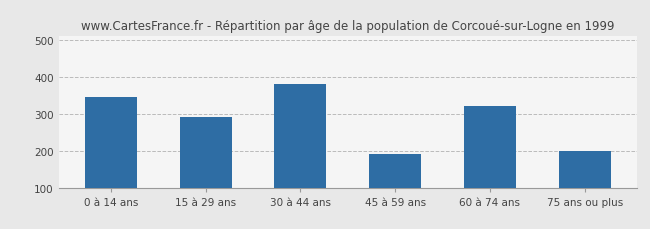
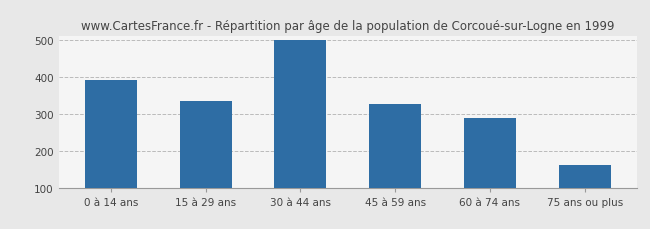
0 à 14 ans: 345 -> 390
15 à 29 ans: 290 -> 335
30 à 44 ans: 380 -> 500
45 à 59 ans: 190 -> 325
60 à 74 ans: 320 -> 288
75 ans ou plus: 200 -> 162
